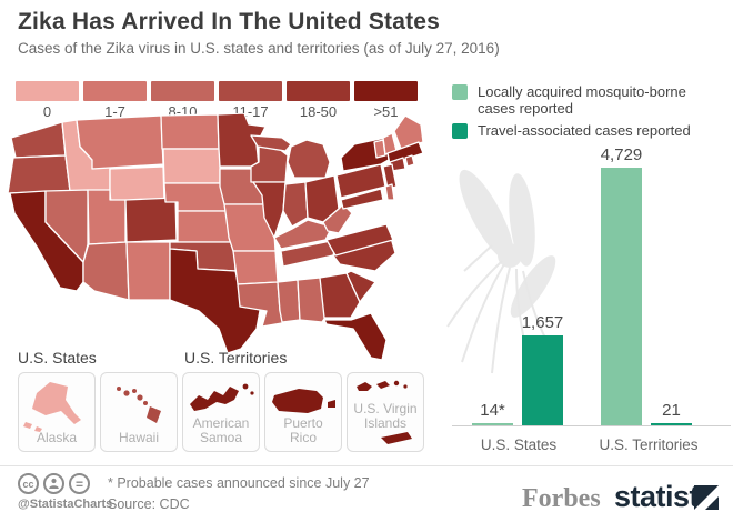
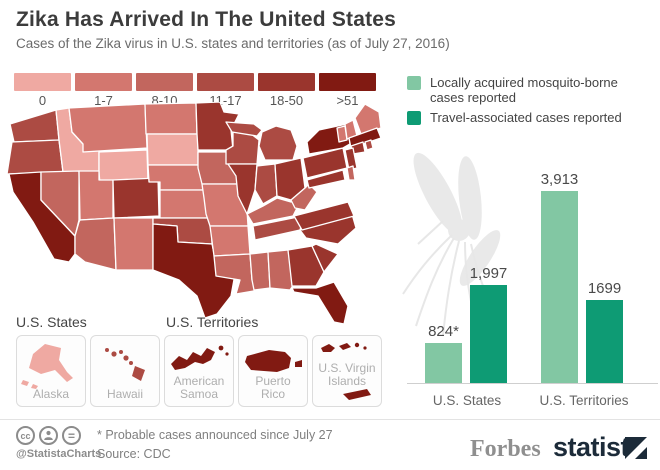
Locally acquired mosquito-borne cases reported/U.S. States: 14 -> 824
Travel-associated cases reported/U.S. States: 1,657 -> 1,997
Locally acquired mosquito-borne cases reported/U.S. Territories: 4,729 -> 3,913
Travel-associated cases reported/U.S. Territories: 21 -> 1699
